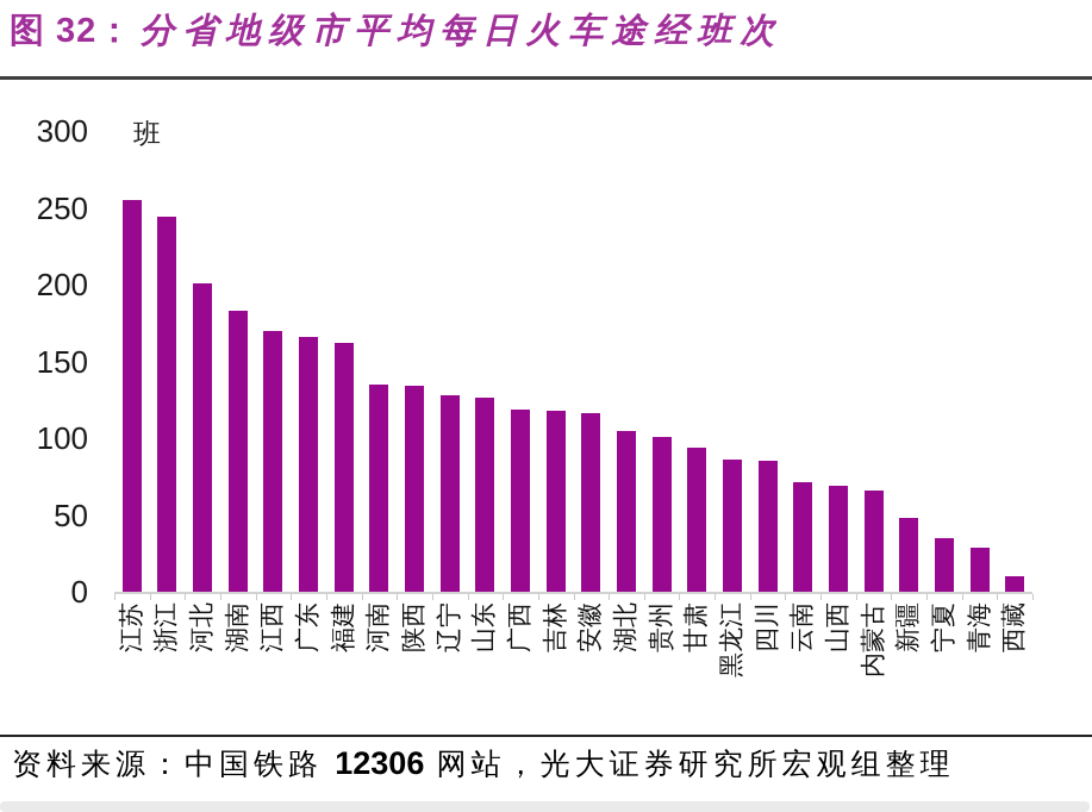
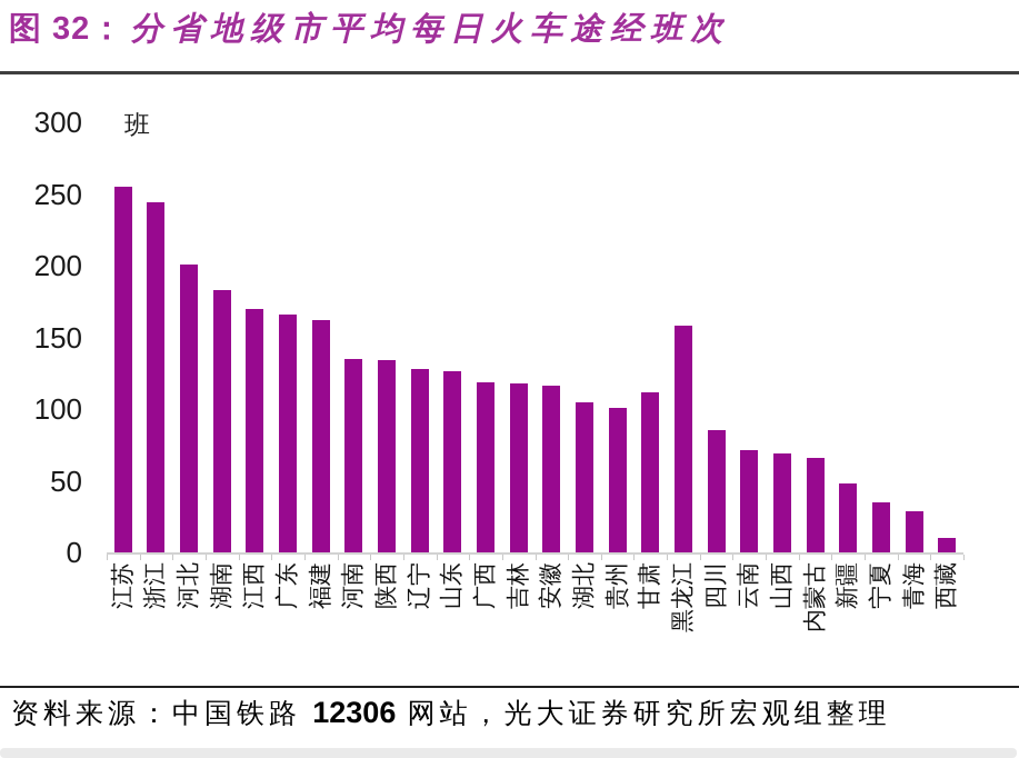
甘肃: 94 -> 112
黑龙江: 86 -> 158
